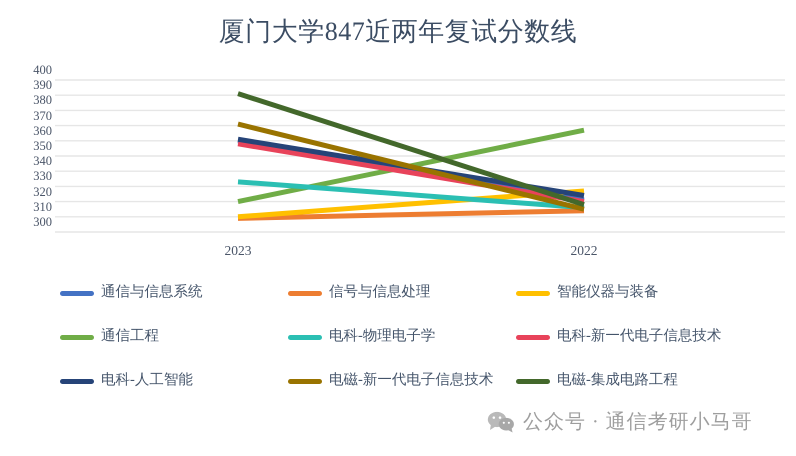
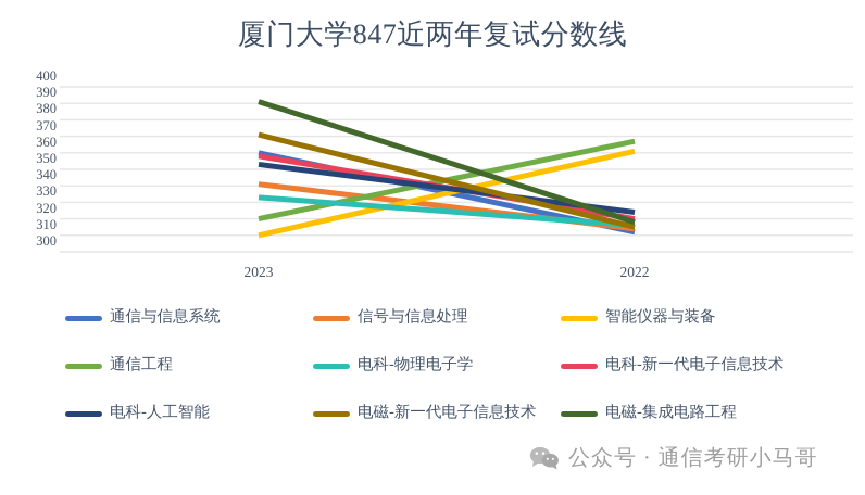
信号与信息处理/2023: 309 -> 341
电科-人工智能/2023: 361 -> 353
通信与信息系统/2022: 321 -> 312
智能仪器与装备/2022: 327 -> 361
